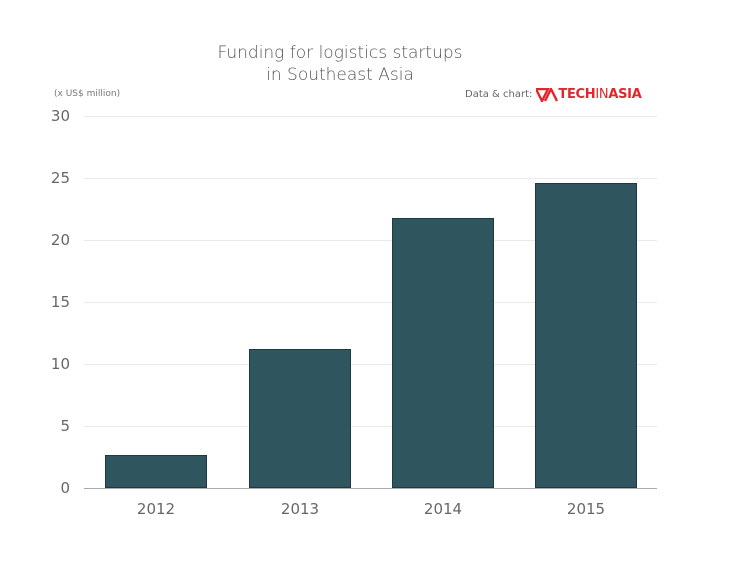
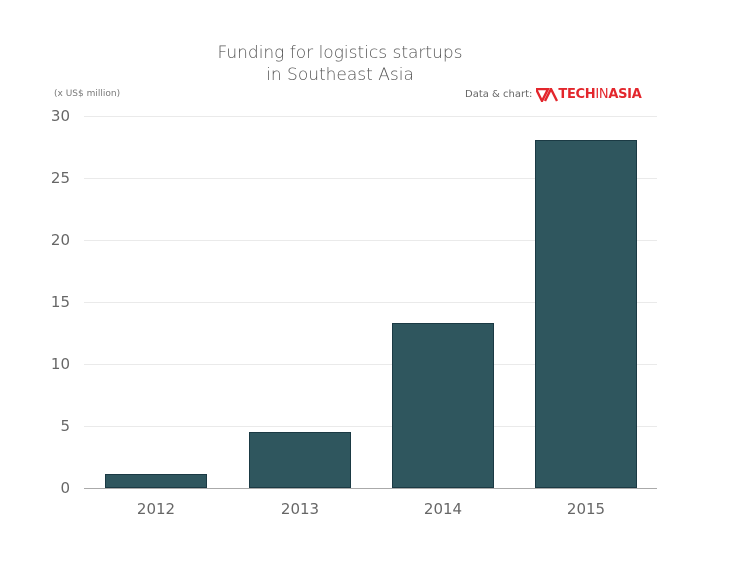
2012: 2.7 -> 1.1
2013: 11.2 -> 4.5
2014: 21.8 -> 13.3
2015: 24.6 -> 28.1
